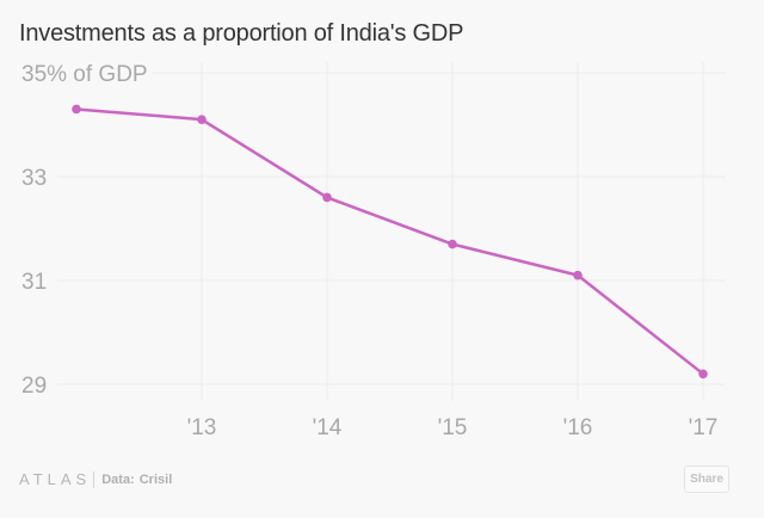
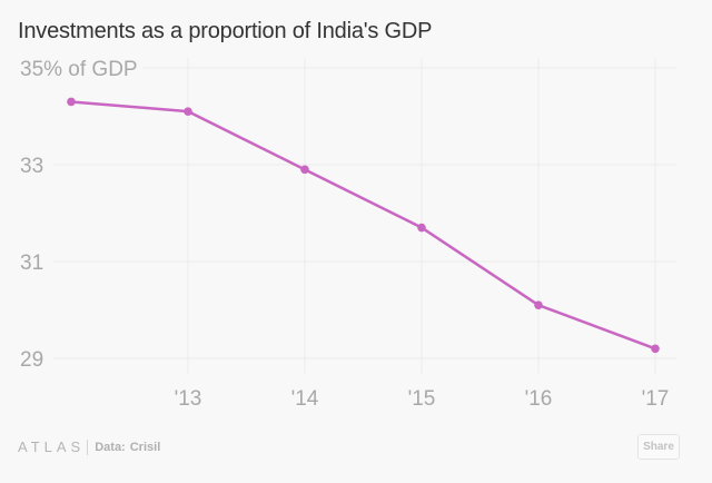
'14: 32.6 -> 32.9
'16: 31.1 -> 30.1
